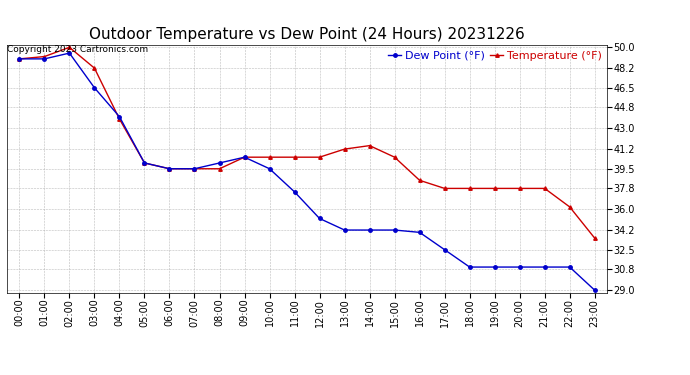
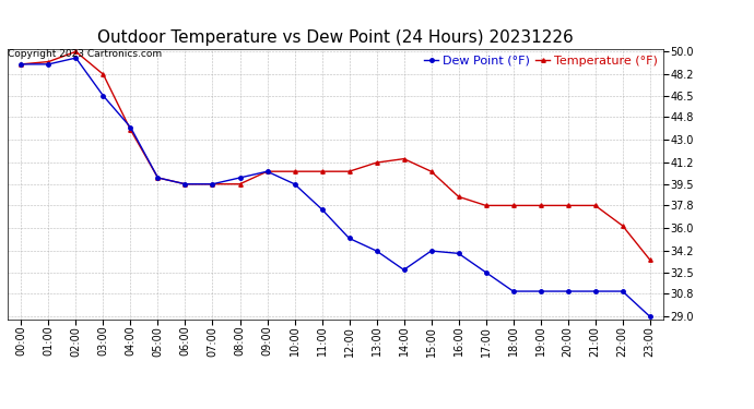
Dew Point (°F)/14:00: 34.2 -> 32.7
